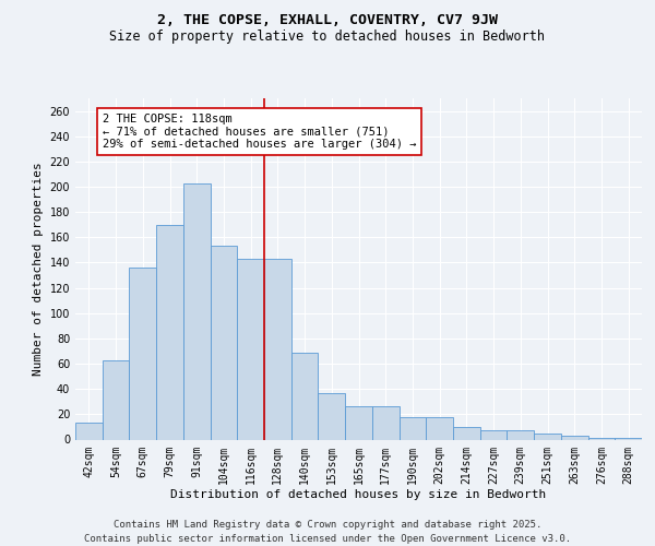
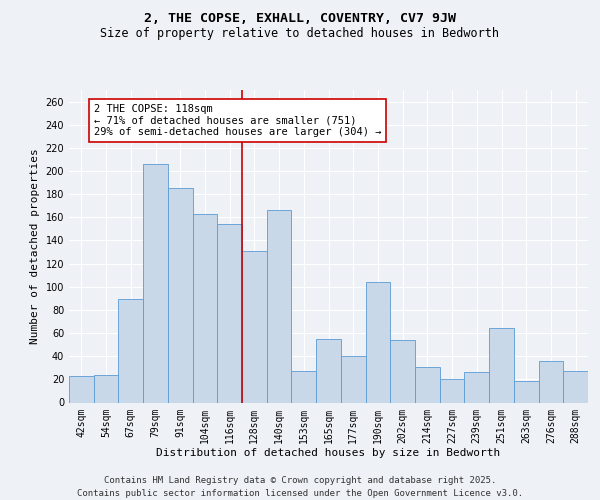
42sqm: 13 -> 23
54sqm: 63 -> 24
67sqm: 136 -> 89
79sqm: 170 -> 206
91sqm: 203 -> 185
104sqm: 153 -> 163
116sqm: 143 -> 154
128sqm: 143 -> 131
140sqm: 69 -> 166
153sqm: 37 -> 27
165sqm: 26 -> 55
177sqm: 26 -> 40
190sqm: 18 -> 104
202sqm: 18 -> 54
214sqm: 10 -> 31
227sqm: 7 -> 20
239sqm: 7 -> 26
251sqm: 5 -> 64
263sqm: 3 -> 19
276sqm: 1 -> 36
288sqm: 1 -> 27
